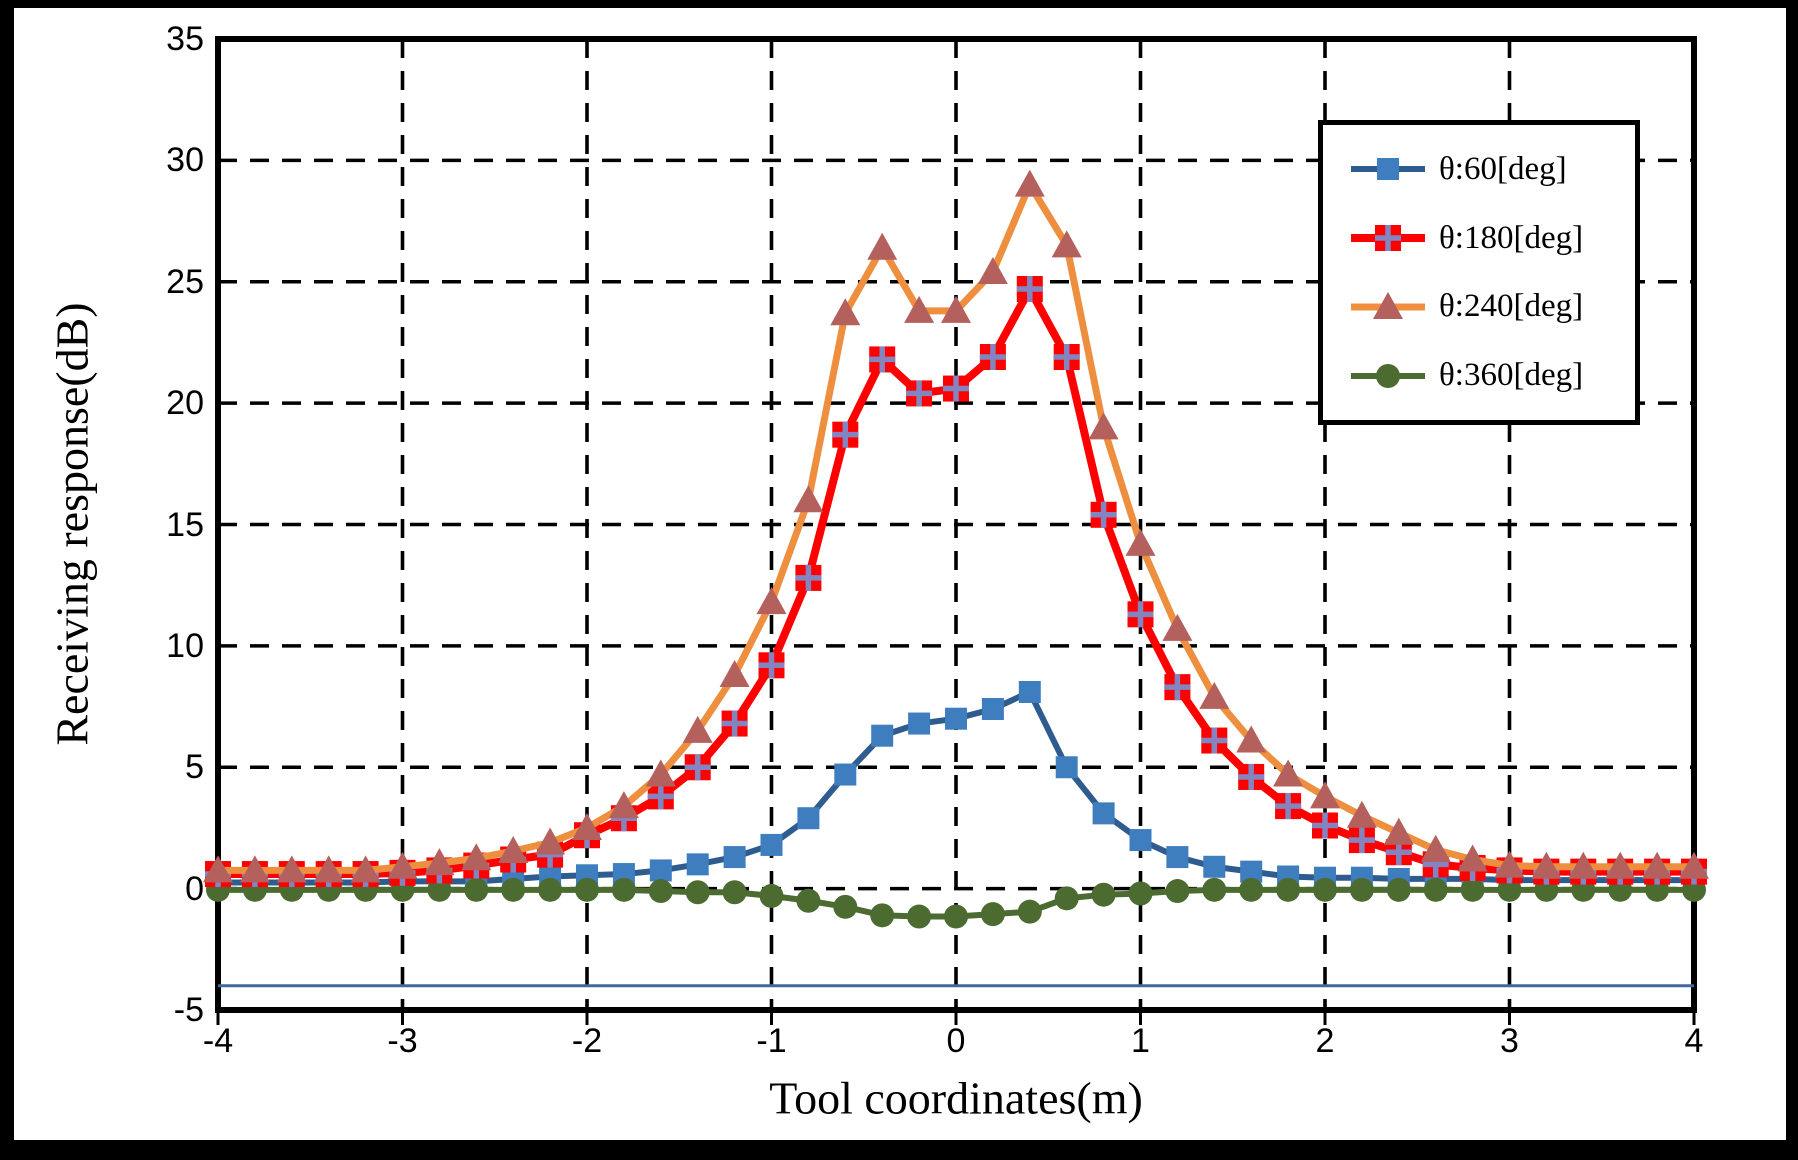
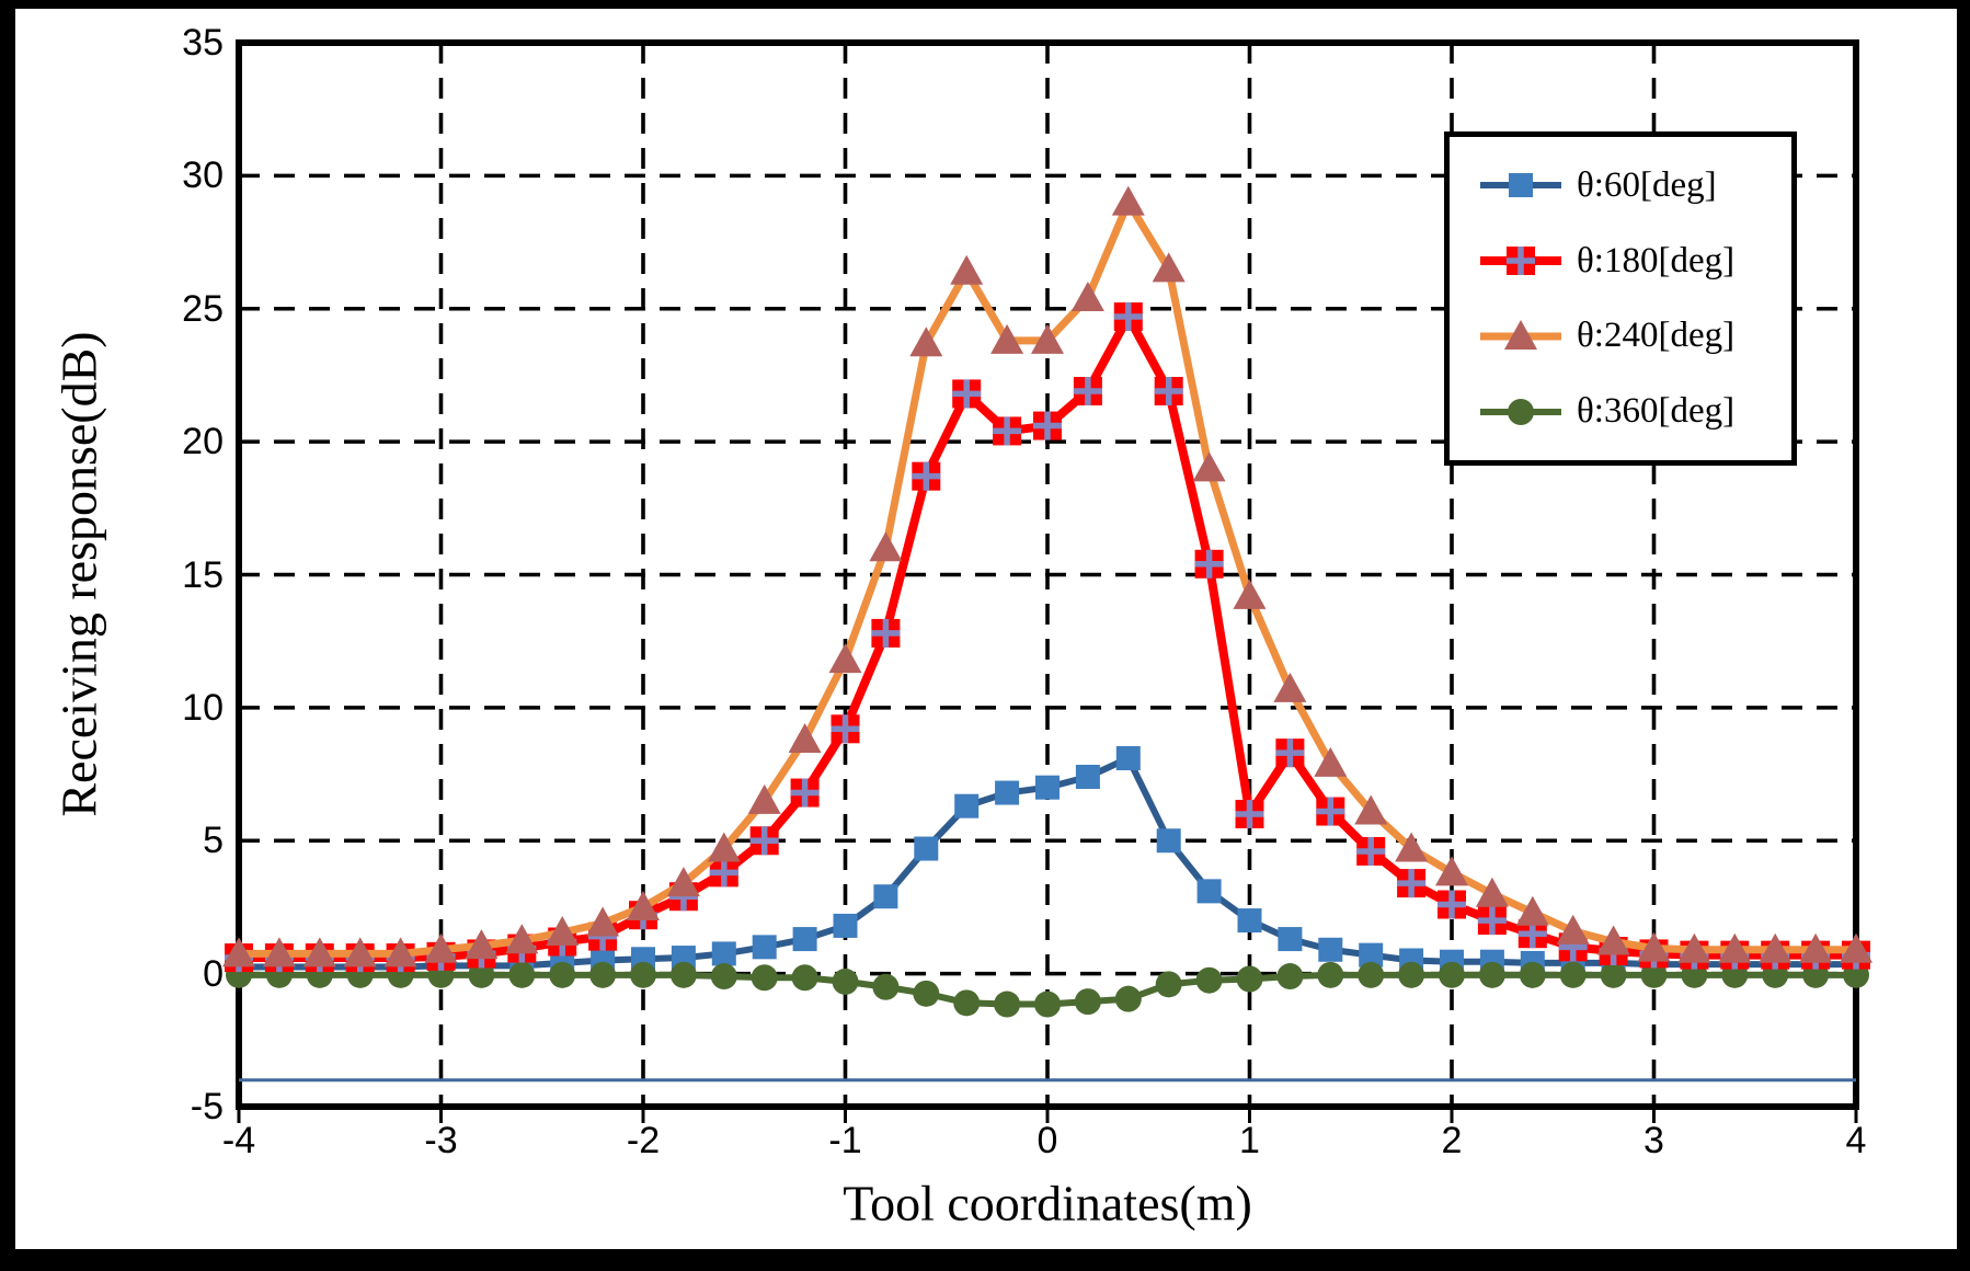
θ:180[deg]/1: 11.3 -> 6.0
